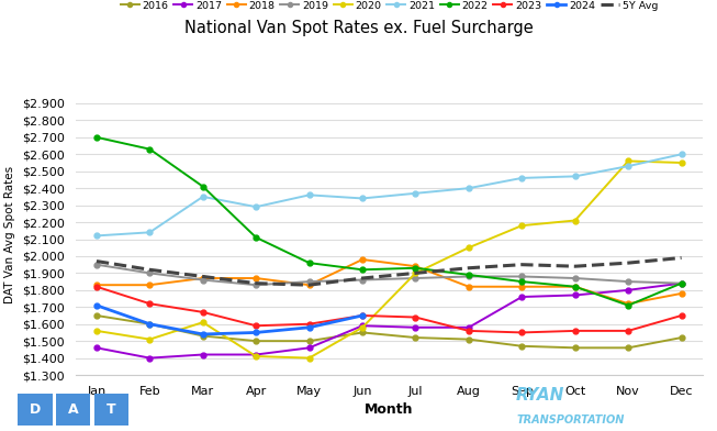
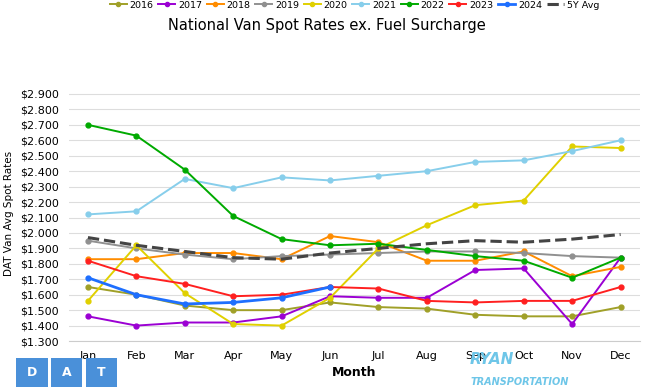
2020/Feb: $1.51 -> $1.92
2018/Oct: $1.82 -> $1.88
2017/Nov: $1.80 -> $1.41
